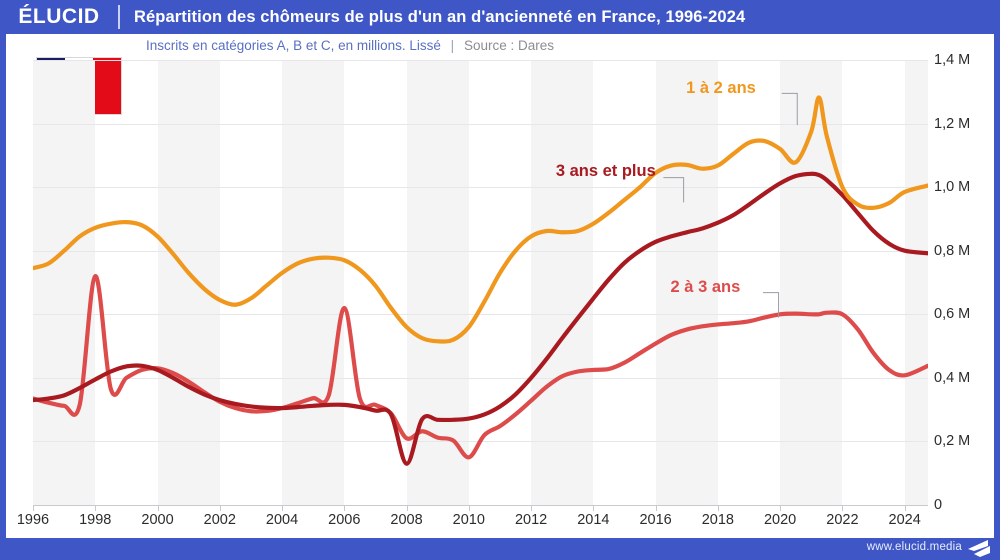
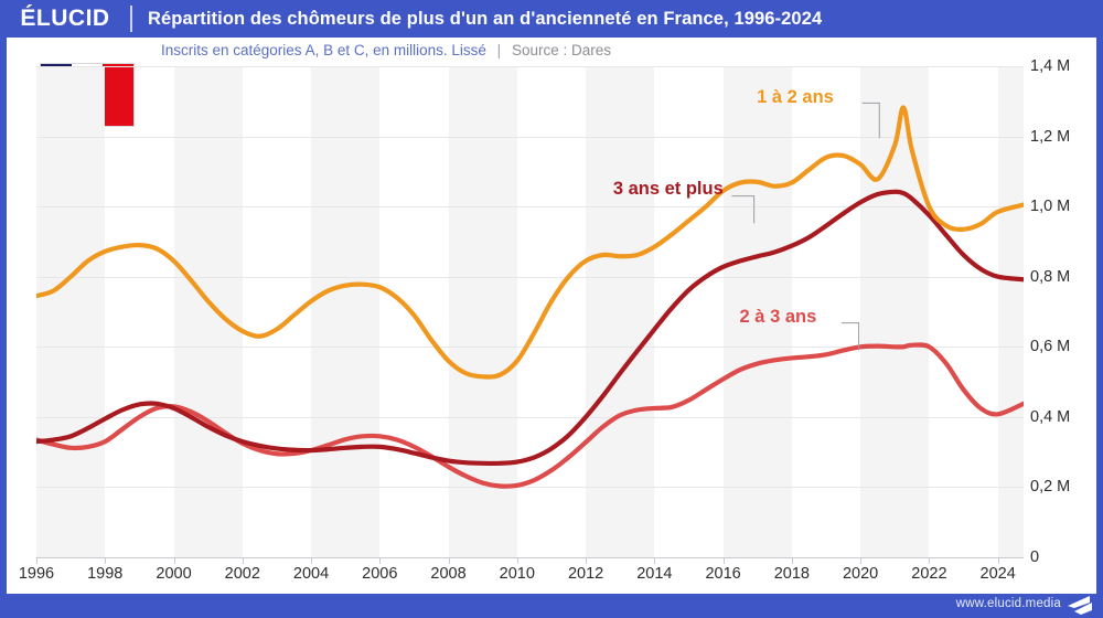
2 à 3 ans/1998: 0,72M -> 0,33M
2 à 3 ans/2006: 0,62M -> 0,34M
3 ans et plus/2008: 0,13M -> 0,28M
2 à 3 ans/2008: 0,21M -> 0,26M
2 à 3 ans/2010: 0,15M -> 0,20M
